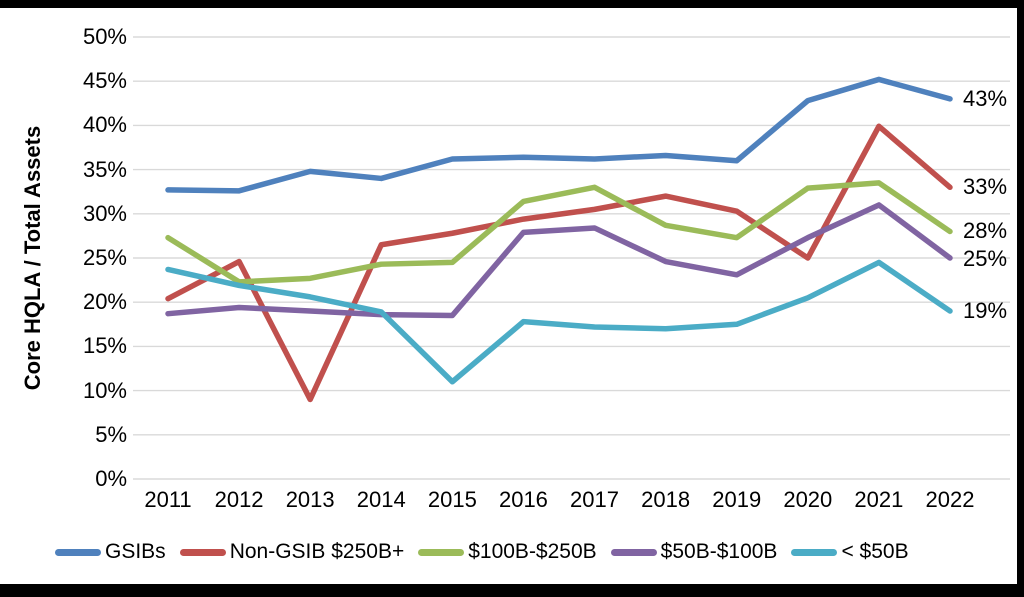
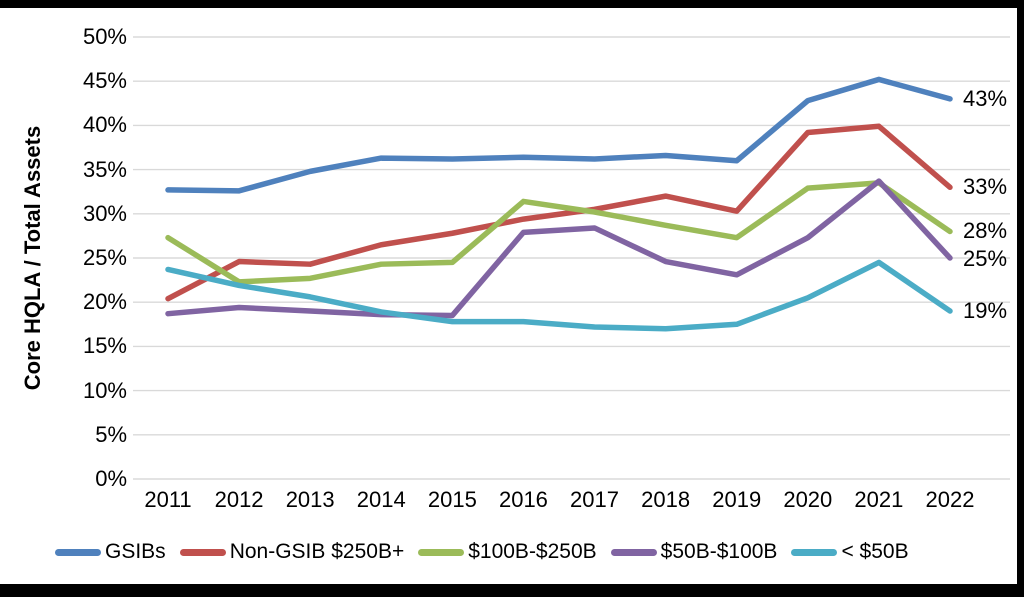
Non-GSIB $250B+/2013: 9% -> 24%
GSIBs/2014: 34% -> 36%
< $50B/2015: 11% -> 18%
$100B-$250B/2017: 33% -> 30%
Non-GSIB $250B+/2020: 25% -> 39%
$50B-$100B/2021: 31% -> 34%
